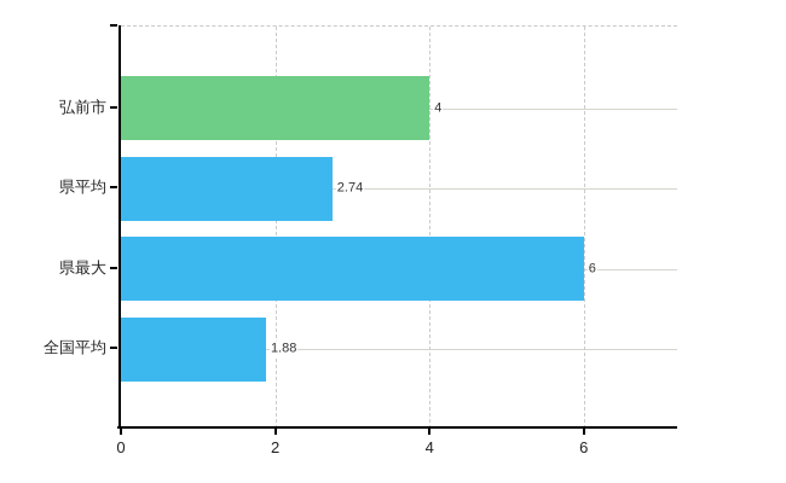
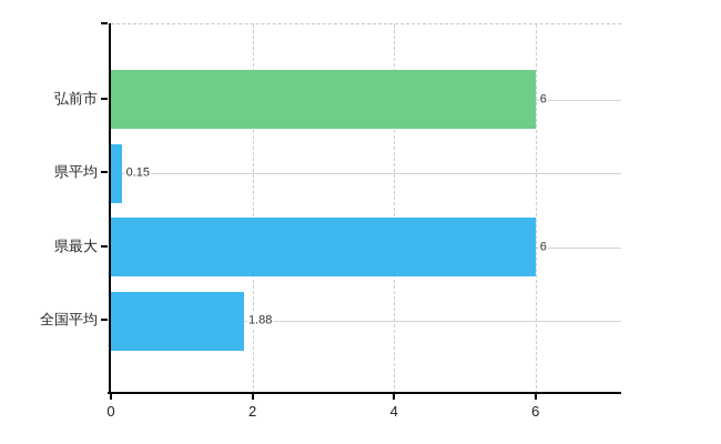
弘前市: 4 -> 6
県平均: 2.74 -> 0.15
